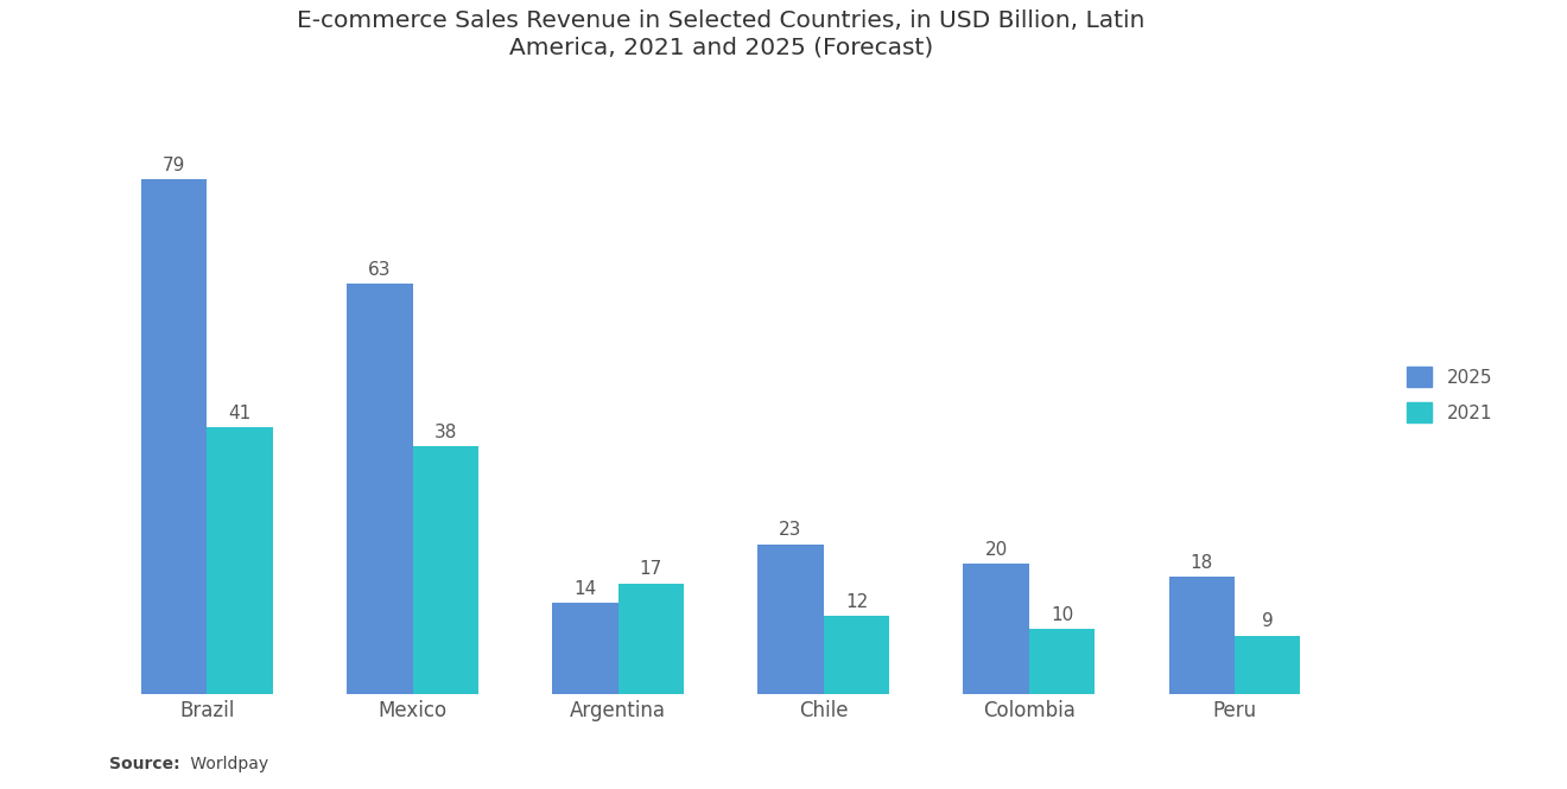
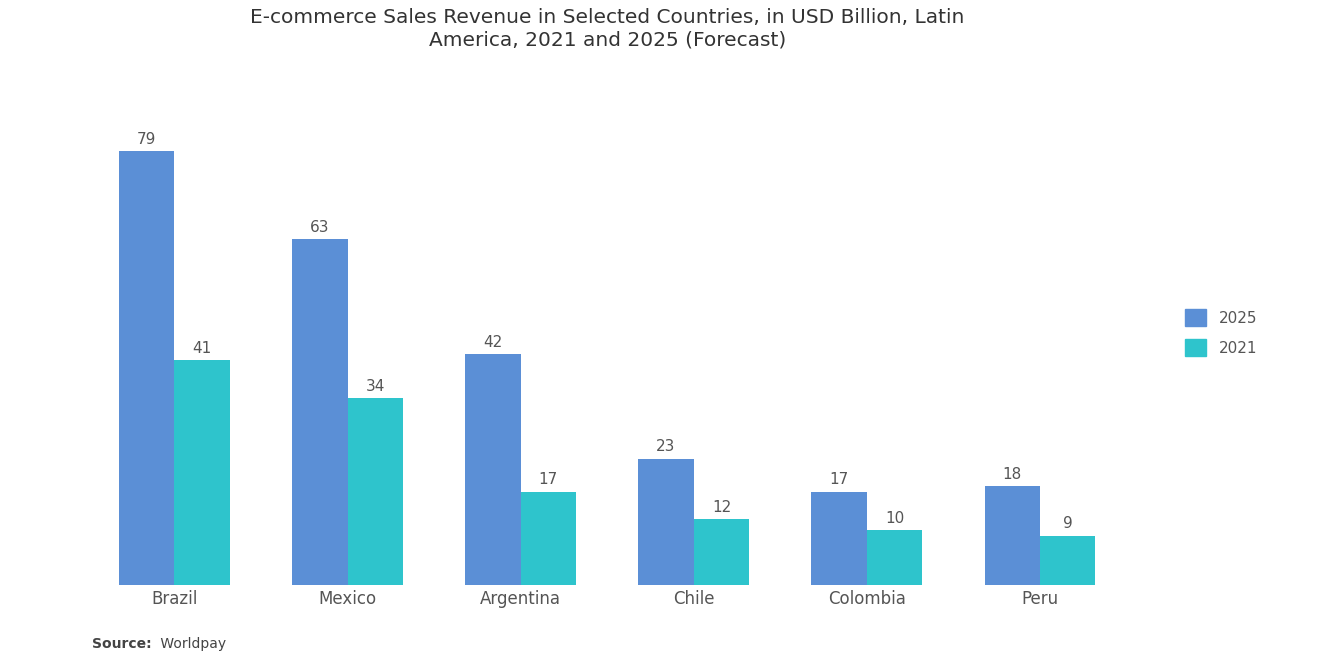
2021/Mexico: 38 -> 34
2025/Argentina: 14 -> 42
2025/Colombia: 20 -> 17
